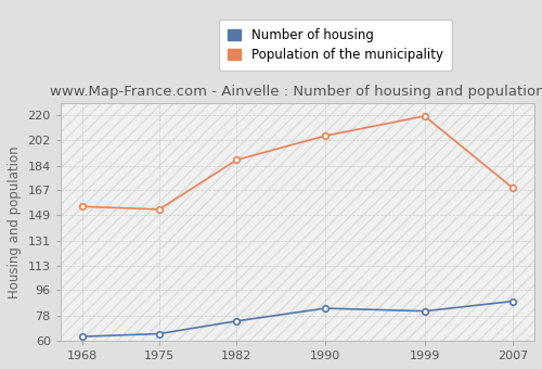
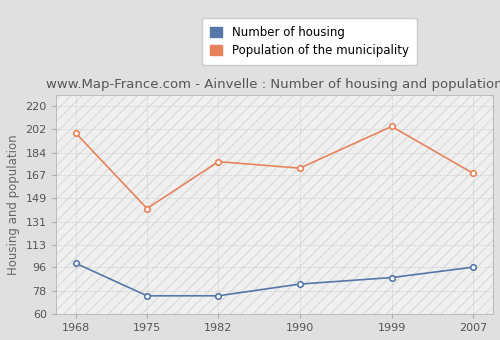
Number of housing/1968: 63 -> 99
Population of the municipality/1968: 155 -> 199
Number of housing/1975: 65 -> 74
Population of the municipality/1975: 153 -> 141
Population of the municipality/1982: 188 -> 177
Population of the municipality/1990: 205 -> 172
Number of housing/1999: 81 -> 88
Population of the municipality/1999: 219 -> 204
Number of housing/2007: 88 -> 96
